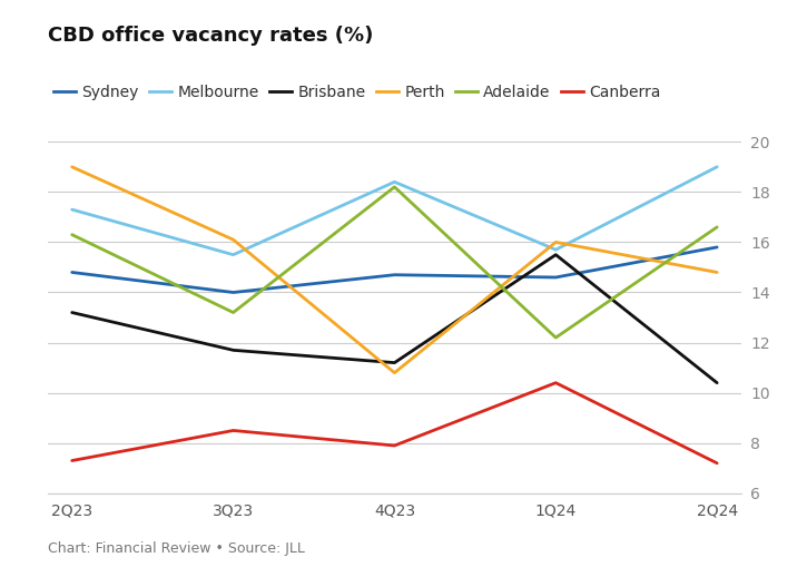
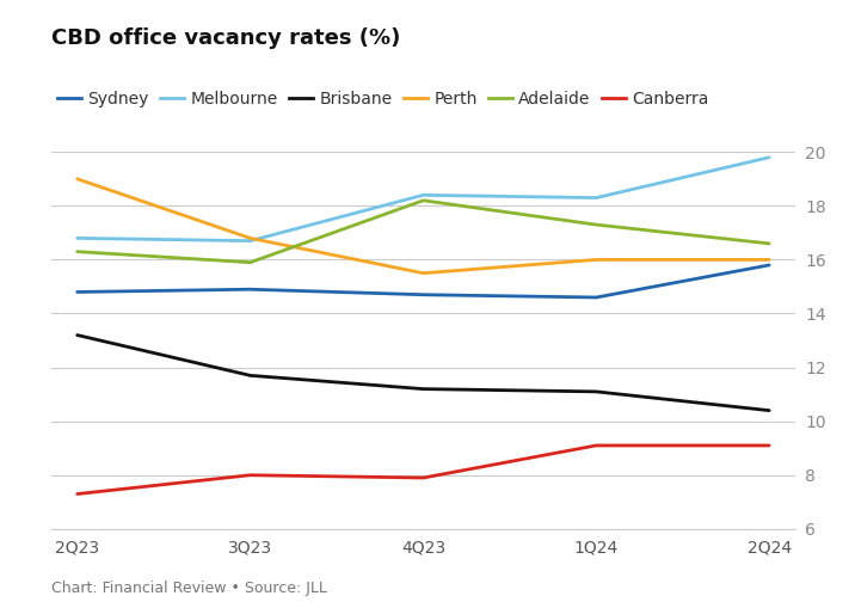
Melbourne/2Q23: 17.3 -> 16.8
Sydney/3Q23: 14.0 -> 14.9
Melbourne/3Q23: 15.5 -> 16.7
Perth/3Q23: 16.1 -> 16.8
Adelaide/3Q23: 13.2 -> 15.9
Canberra/3Q23: 8.5 -> 8.0
Perth/4Q23: 10.8 -> 15.5
Melbourne/1Q24: 15.7 -> 18.3
Brisbane/1Q24: 15.5 -> 11.1
Adelaide/1Q24: 12.2 -> 17.3
Canberra/1Q24: 10.4 -> 9.1
Melbourne/2Q24: 19.0 -> 19.8
Perth/2Q24: 14.8 -> 16.0
Canberra/2Q24: 7.2 -> 9.1
